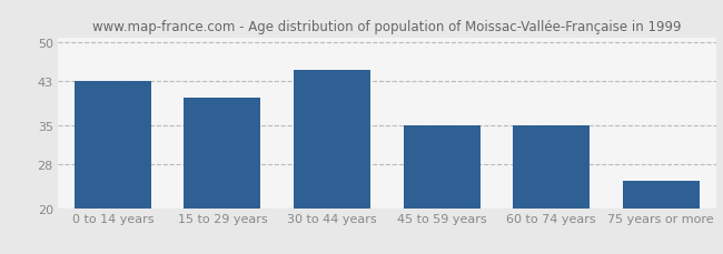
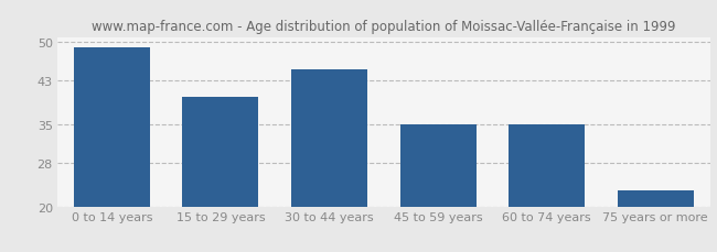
0 to 14 years: 43 -> 49
75 years or more: 25 -> 23
